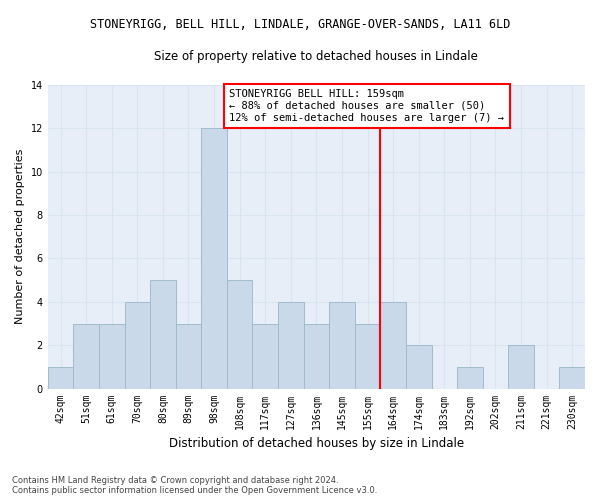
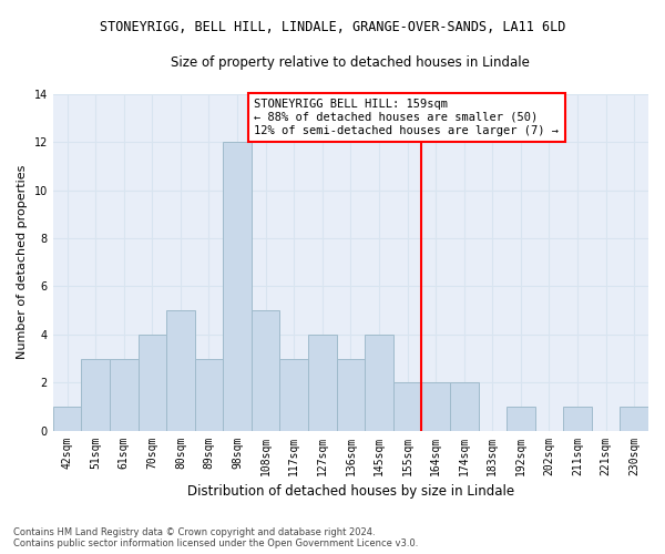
155sqm: 3 -> 2
164sqm: 4 -> 2
211sqm: 2 -> 1
